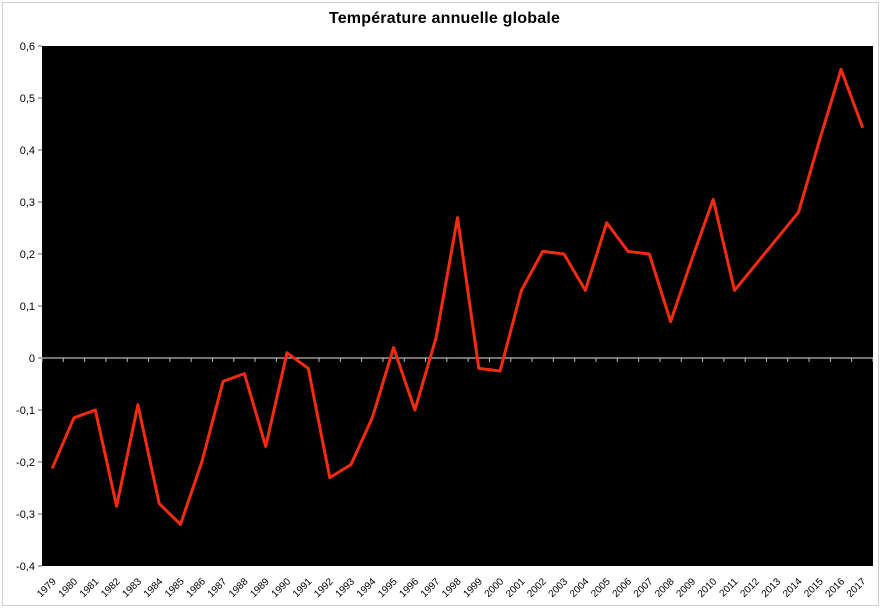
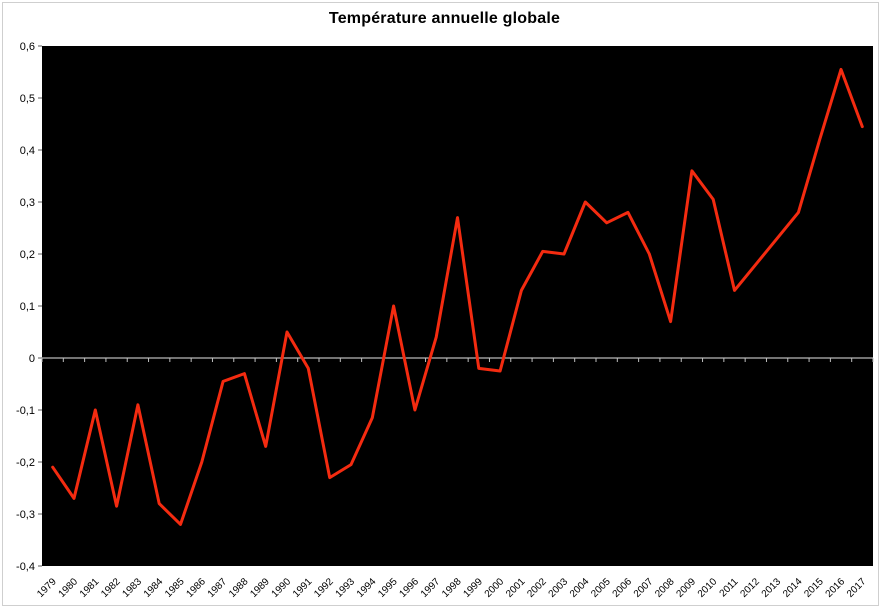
1980: -0,12 -> -0,27
1990: 0,01 -> 0,05
1995: 0,02 -> 0,10
2004: 0,13 -> 0,30
2006: 0,20 -> 0,28
2009: 0,19 -> 0,36
